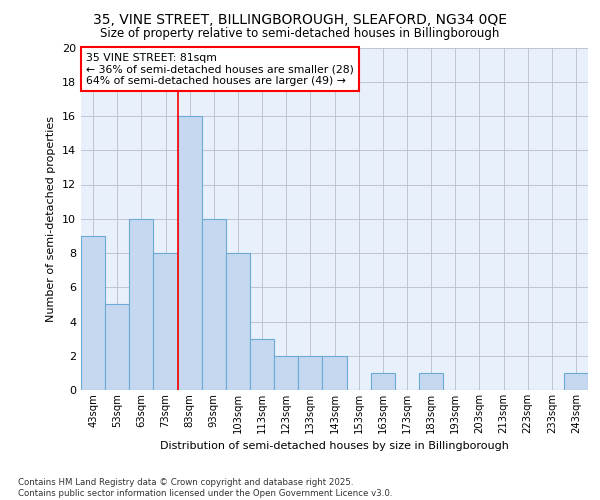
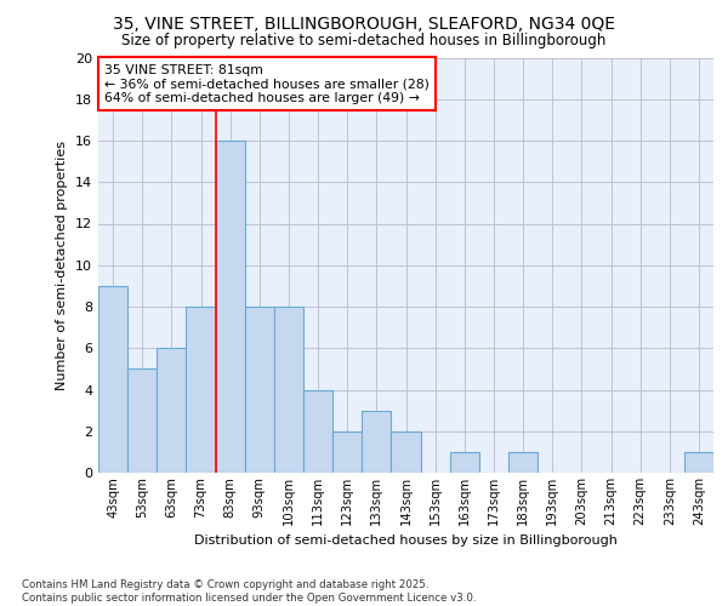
63sqm: 10 -> 6
93sqm: 10 -> 8
113sqm: 3 -> 4
133sqm: 2 -> 3
